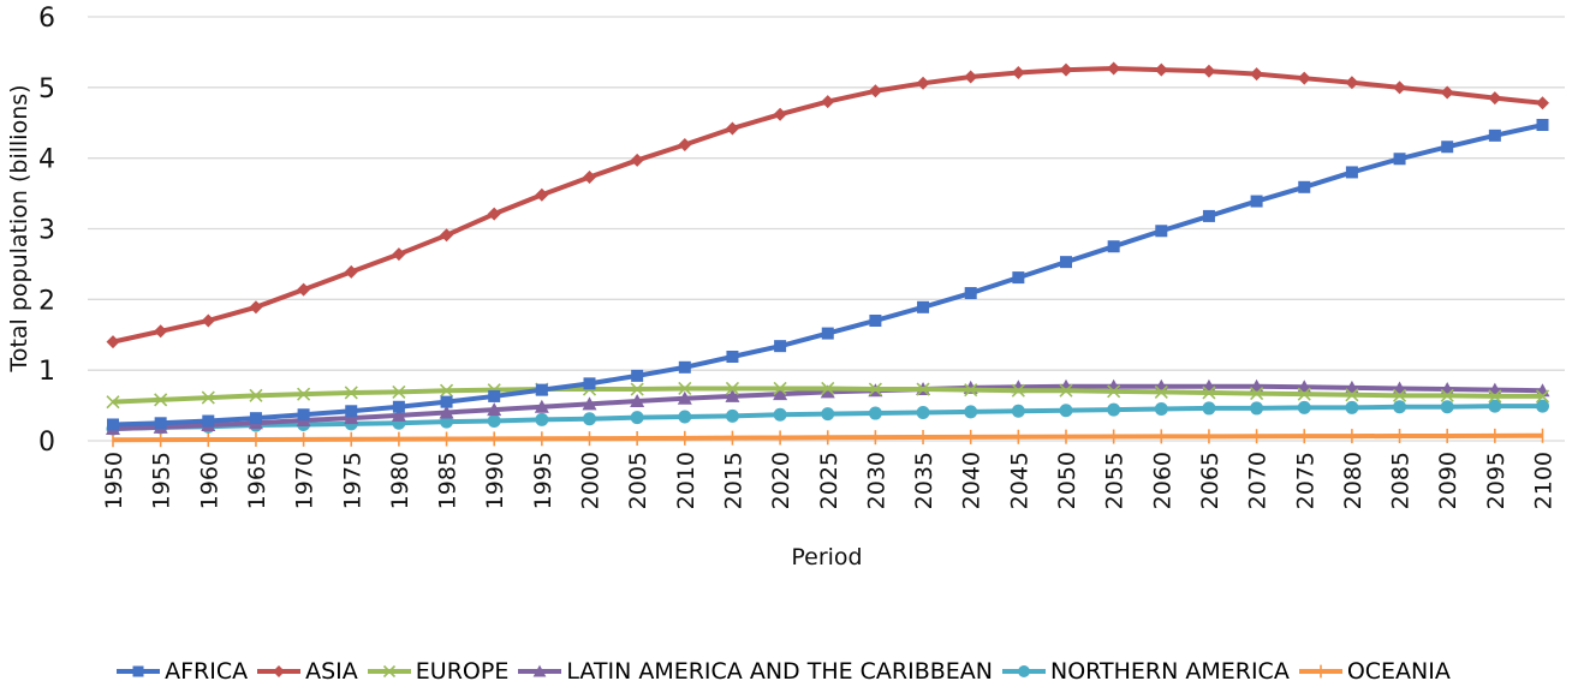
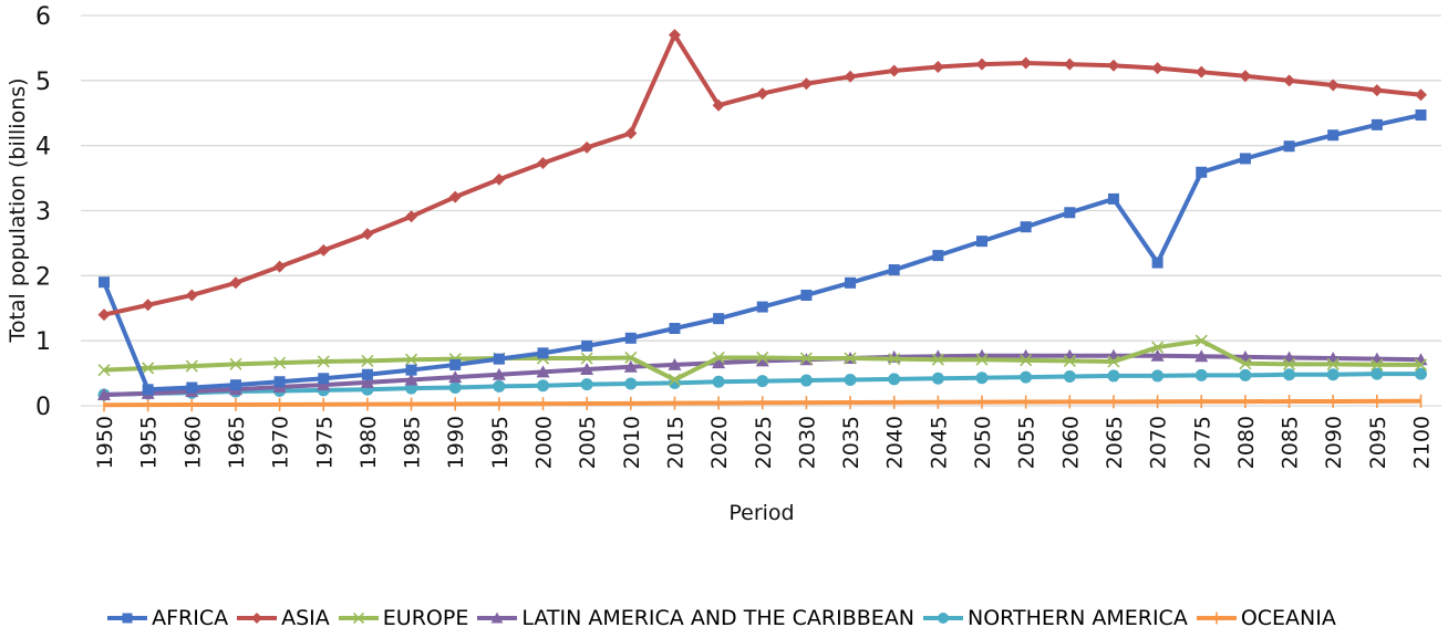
AFRICA/1950: 0.2 -> 1.9
ASIA/2015: 4.4 -> 5.7
EUROPE/2015: 0.7 -> 0.4
AFRICA/2070: 3.4 -> 2.2
EUROPE/2070: 0.7 -> 0.9
EUROPE/2075: 0.7 -> 1.0
